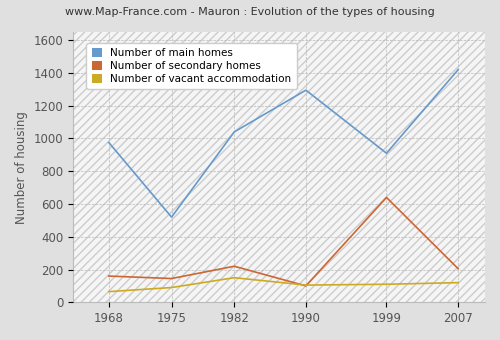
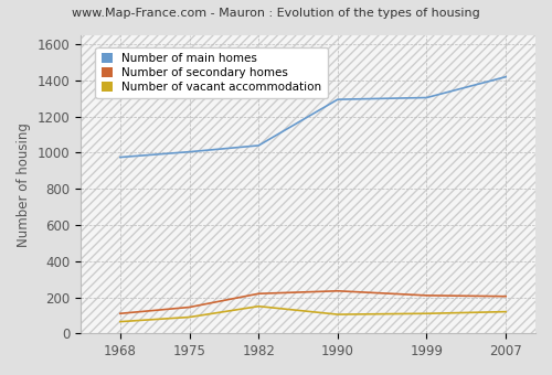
Number of secondary homes/1968: 160 -> 110
Number of main homes/1975: 520 -> 1000
Number of secondary homes/1990: 100 -> 240
Number of main homes/1999: 910 -> 1300
Number of secondary homes/1999: 640 -> 210
